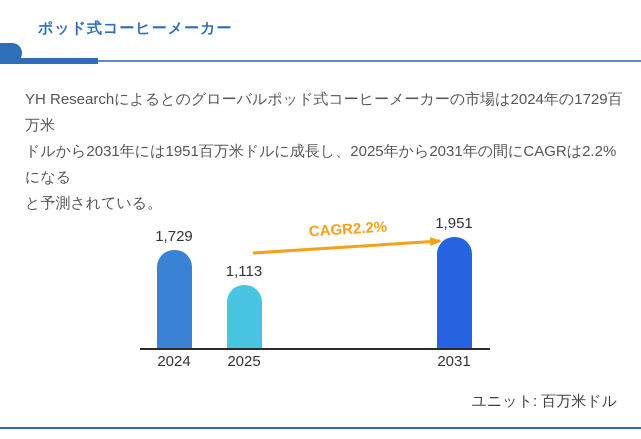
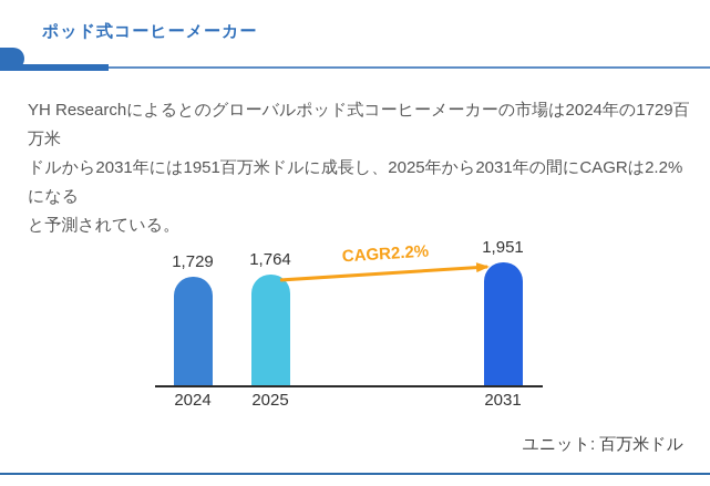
2025: 1,113 -> 1,764
